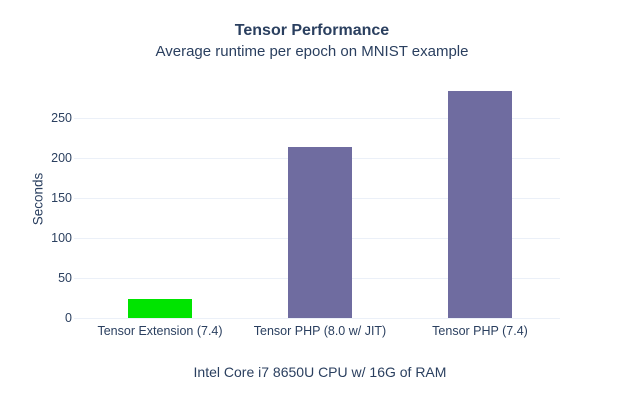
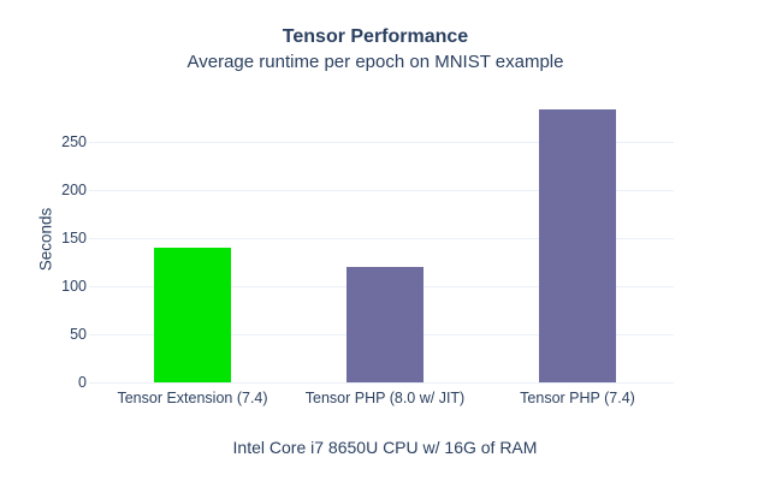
Tensor Extension (7.4): 20 -> 140
Tensor PHP (8.0 w/ JIT): 210 -> 120
